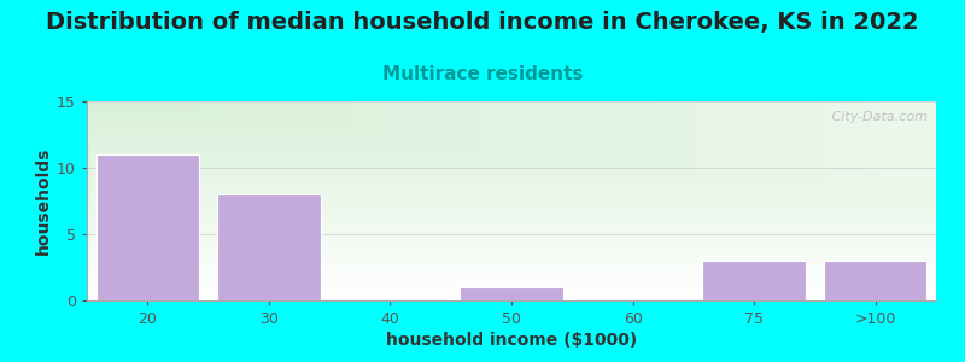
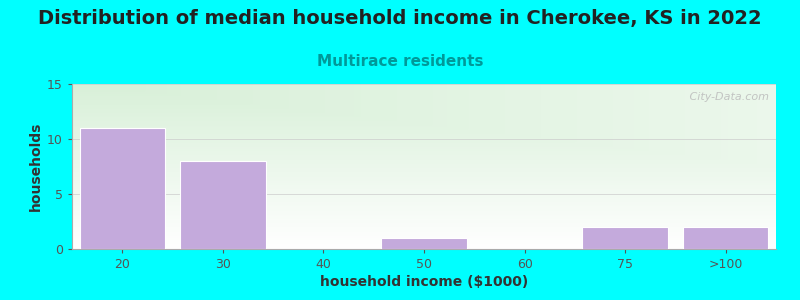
75: 3 -> 2
>100: 3 -> 2
